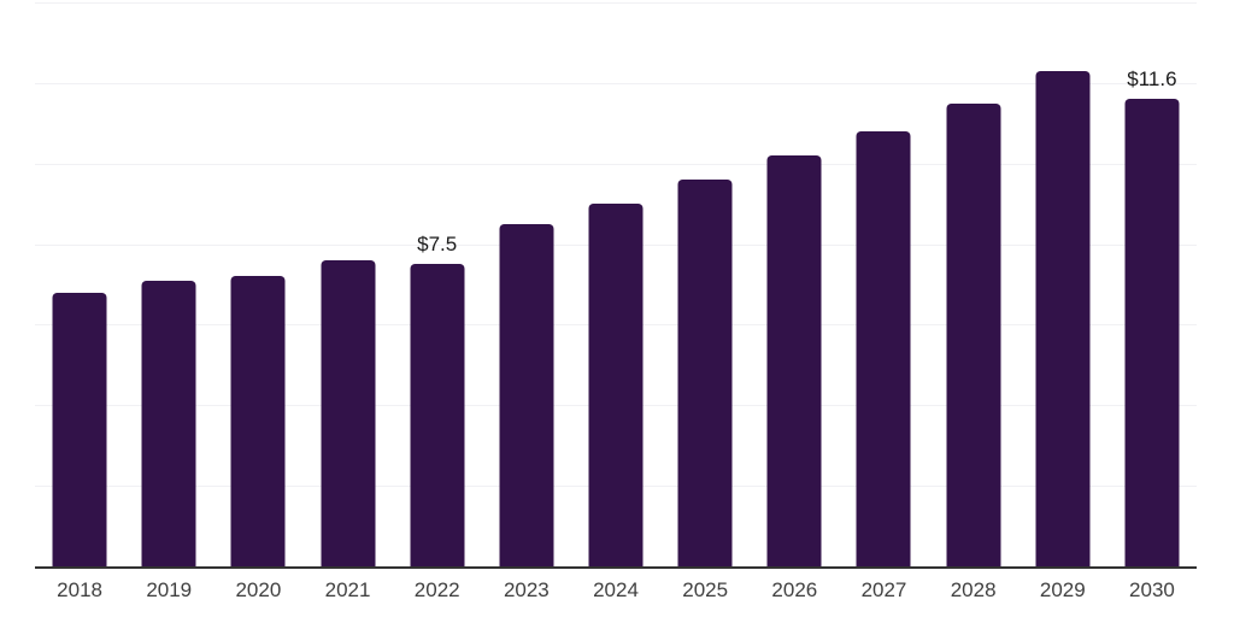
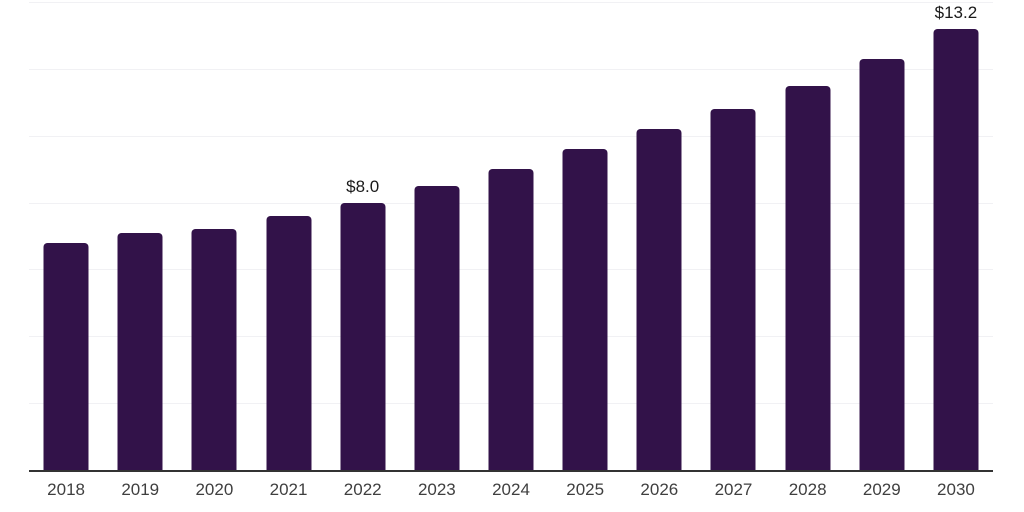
2022: $7.5 -> $8.0
2030: $11.6 -> $13.2
